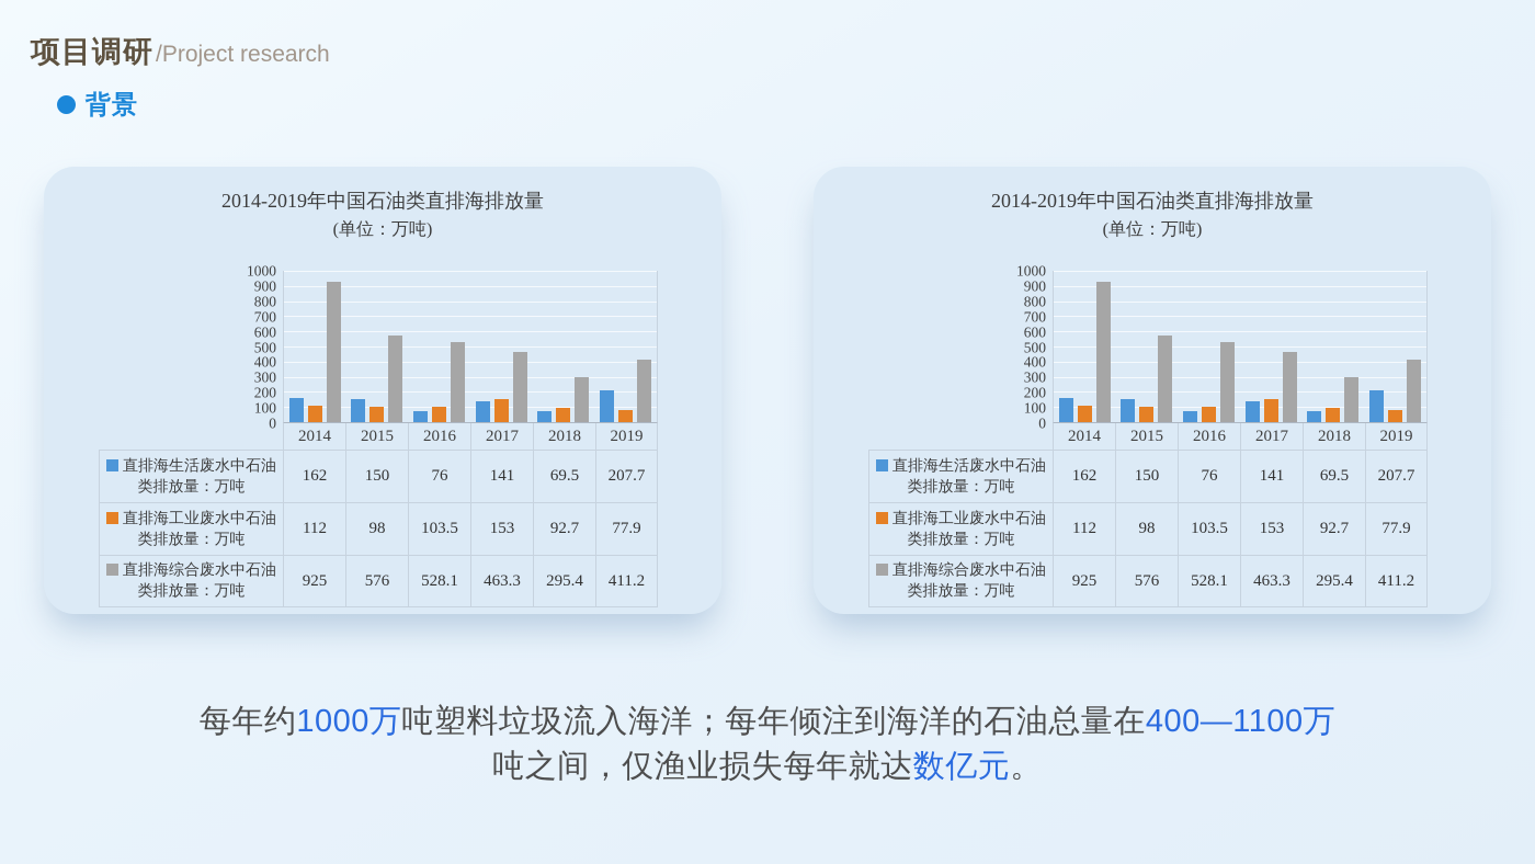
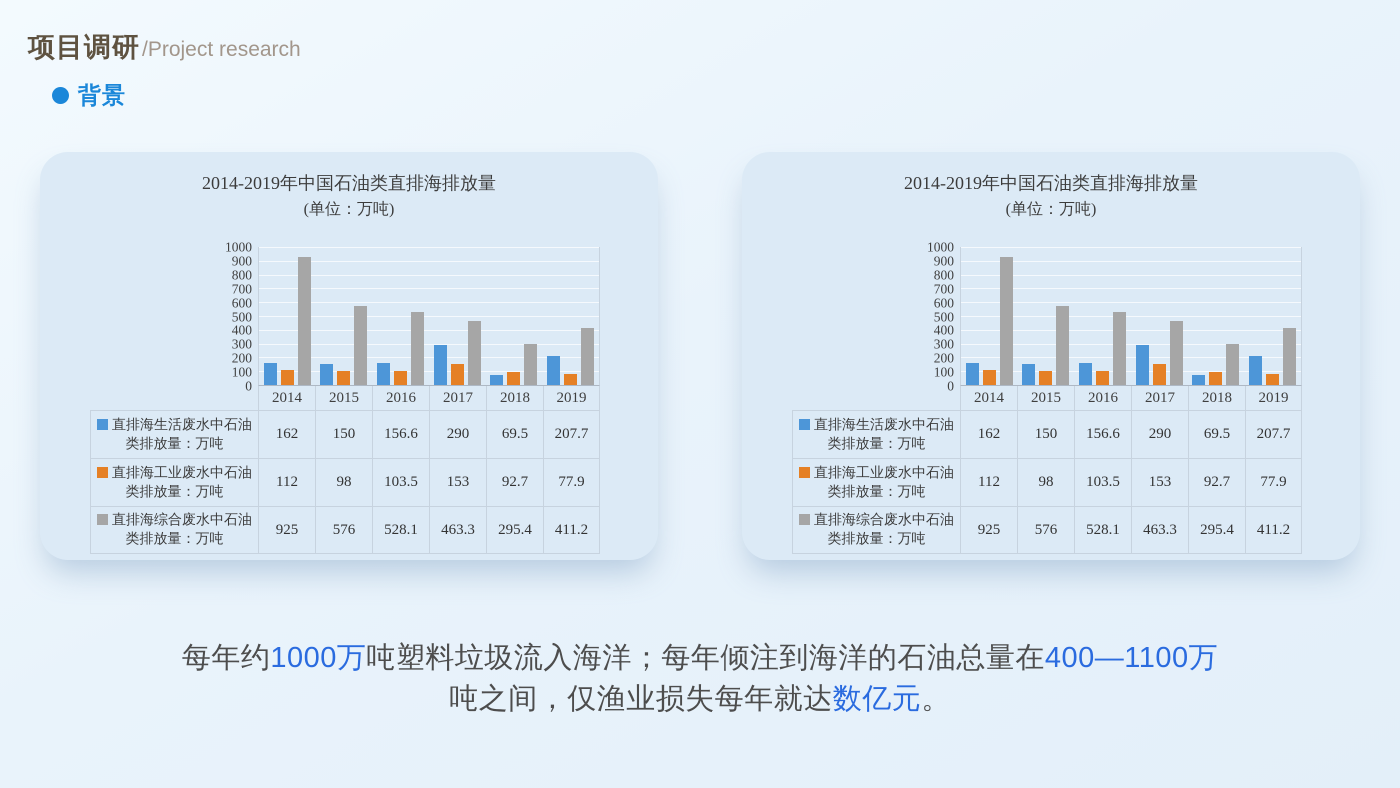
直排海生活废水中石油类排放量：万吨/2016: 76 -> 156.6
直排海生活废水中石油类排放量：万吨/2017: 141 -> 290
